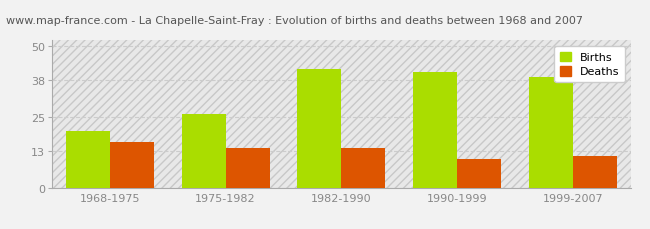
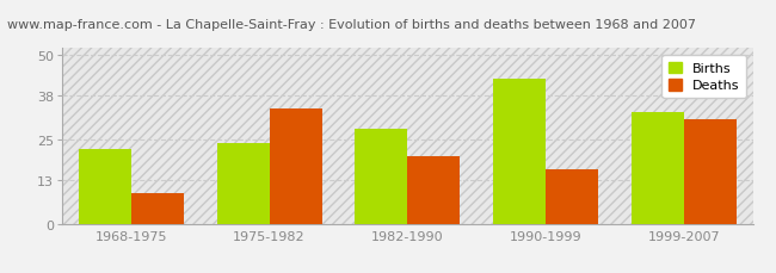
Births/1968-1975: 20 -> 22
Deaths/1968-1975: 16 -> 9
Births/1975-1982: 26 -> 24
Deaths/1975-1982: 14 -> 34
Births/1982-1990: 42 -> 28
Deaths/1982-1990: 14 -> 20
Births/1990-1999: 41 -> 43
Deaths/1990-1999: 10 -> 16
Births/1999-2007: 39 -> 33
Deaths/1999-2007: 11 -> 31
